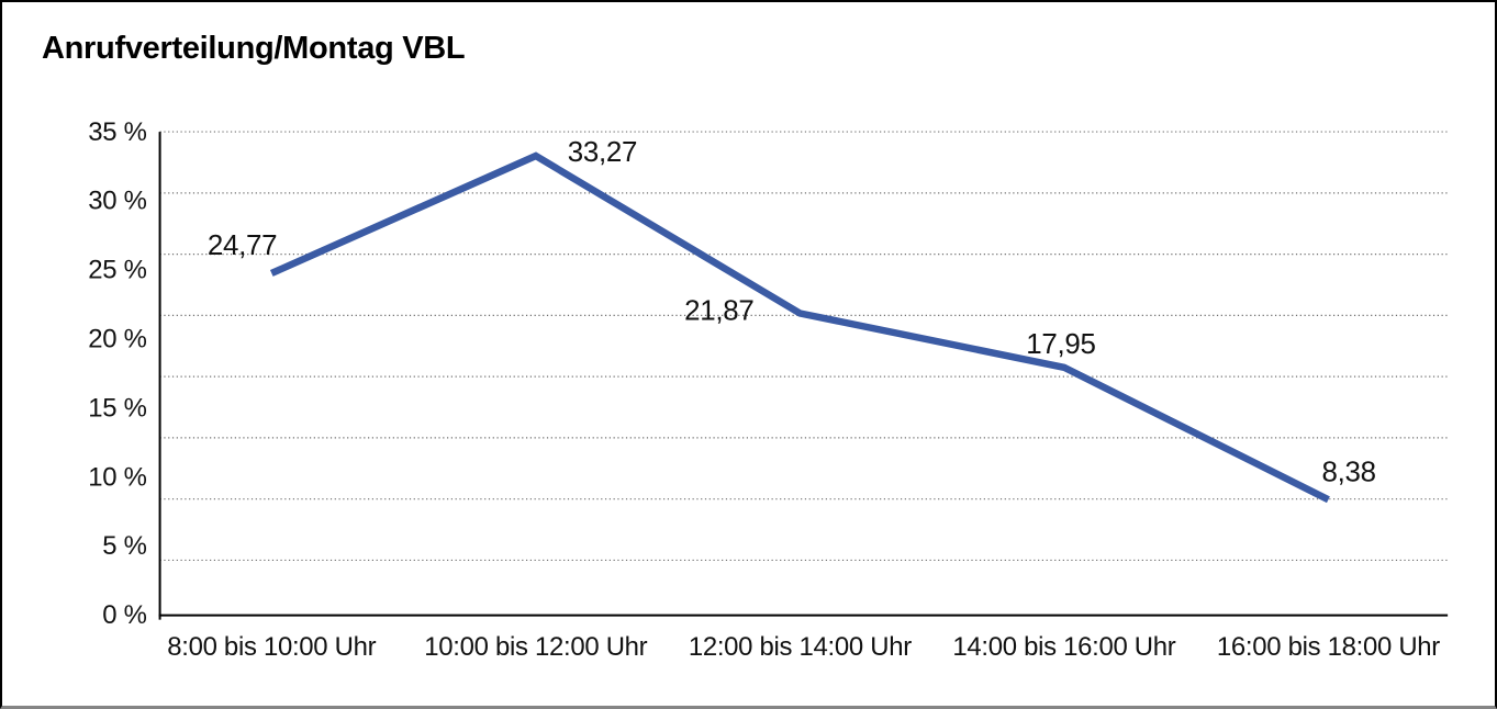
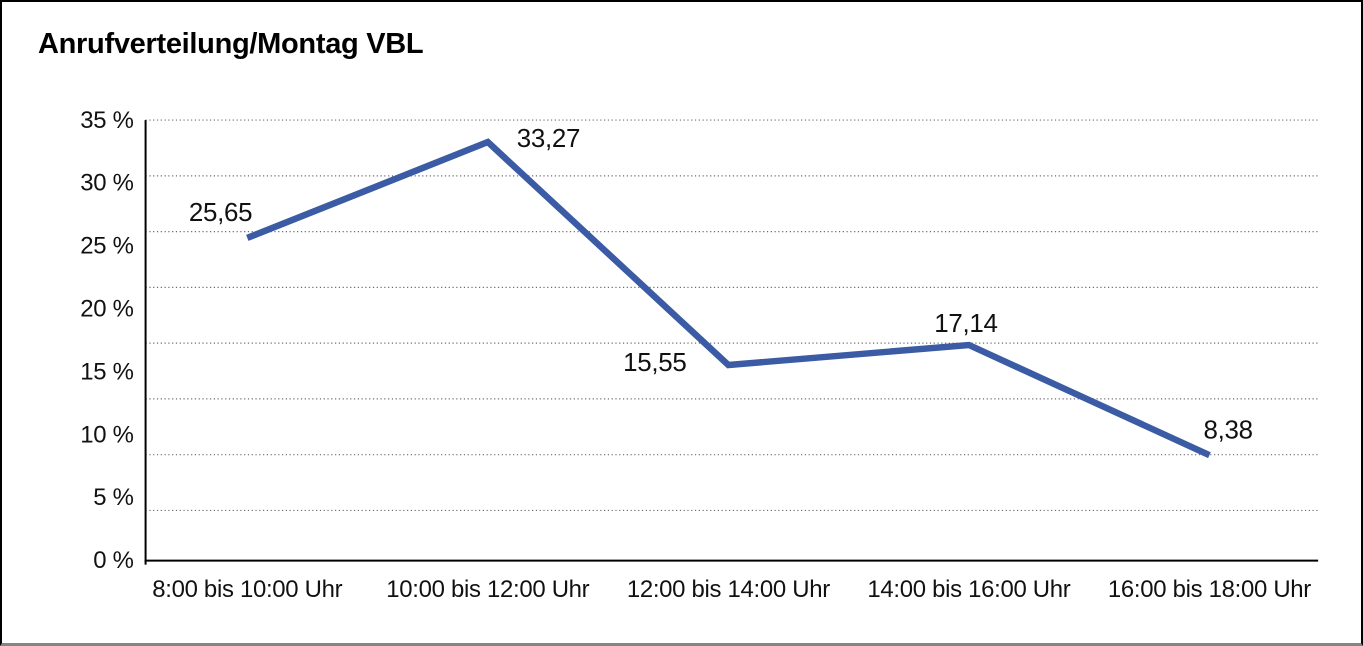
8:00 bis 10:00 Uhr: 24,77 -> 25,65
12:00 bis 14:00 Uhr: 21,87 -> 15,55
14:00 bis 16:00 Uhr: 17,95 -> 17,14
